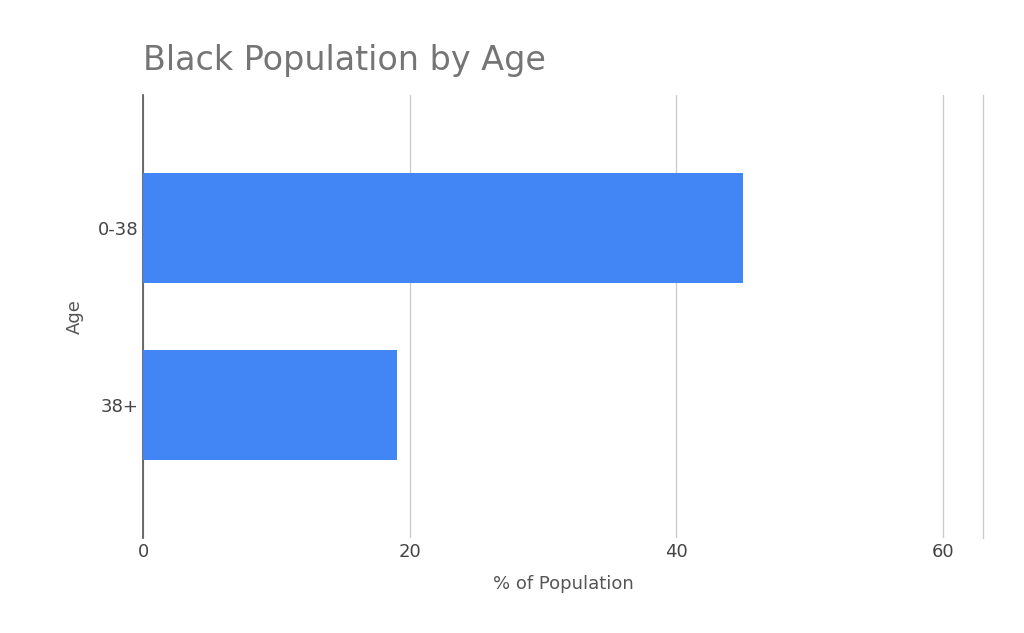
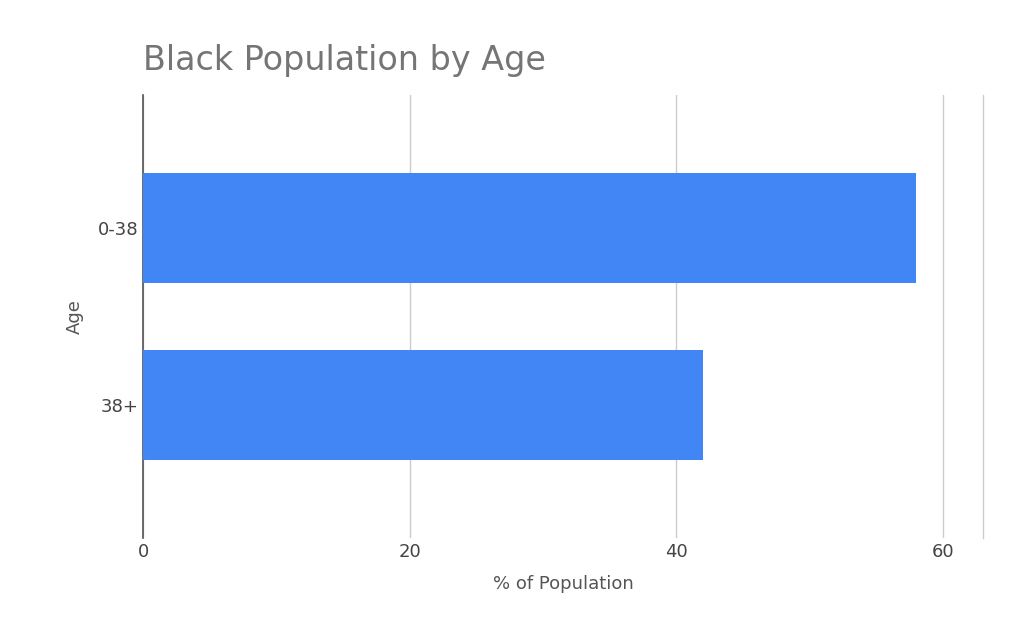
0-38: 45 -> 58
38+: 19 -> 42
